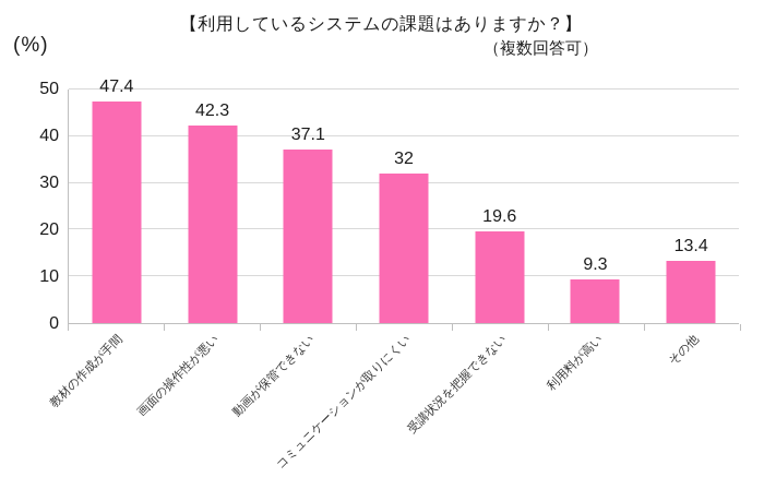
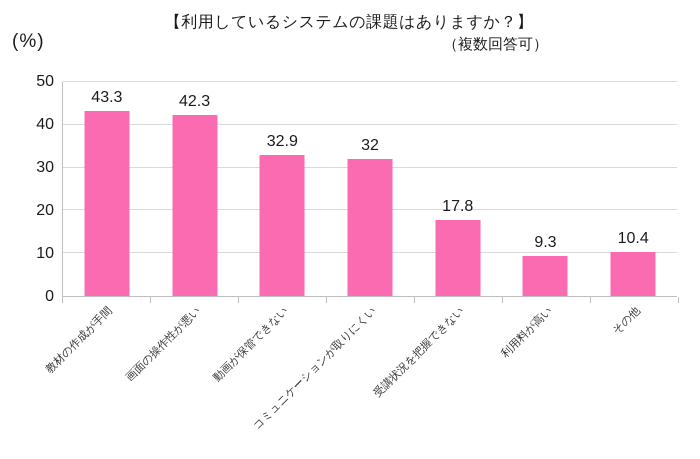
教材の作成が手間: 47.4 -> 43.3
動画が保管できない: 37.1 -> 32.9
受講状況を把握できない: 19.6 -> 17.8
その他: 13.4 -> 10.4
